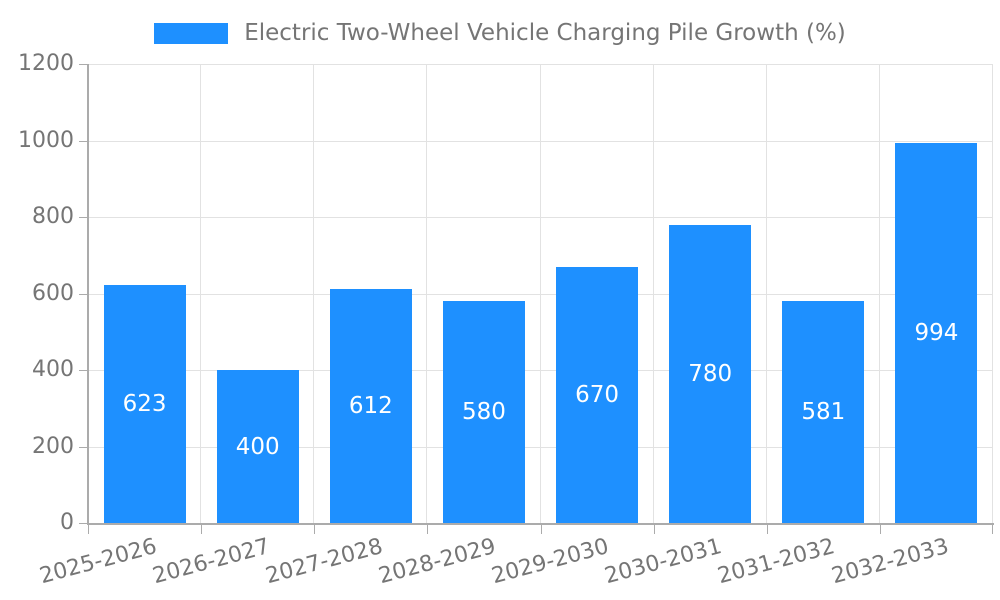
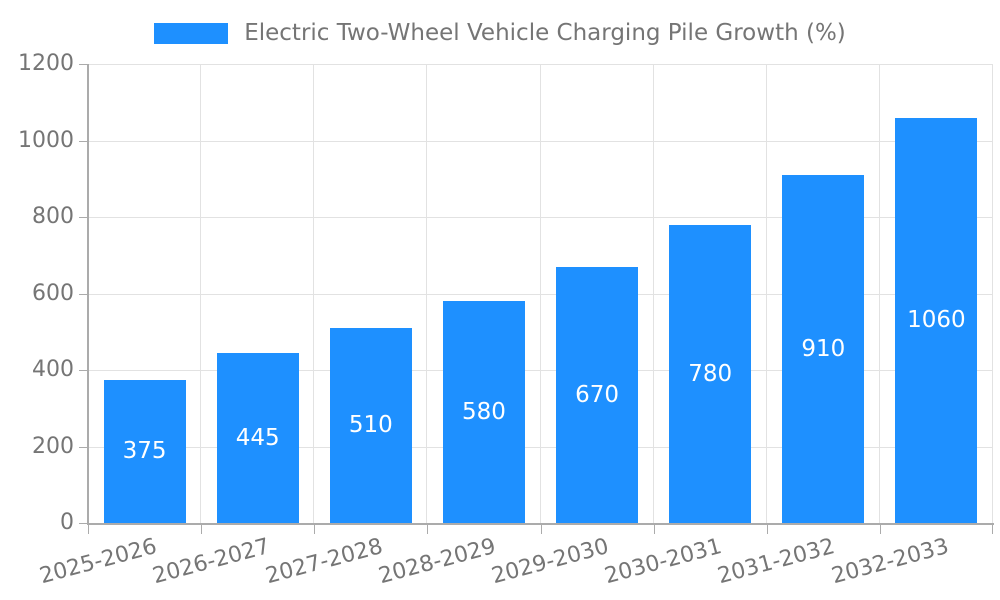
2025-2026: 623 -> 375
2026-2027: 400 -> 445
2027-2028: 612 -> 510
2031-2032: 581 -> 910
2032-2033: 994 -> 1060
